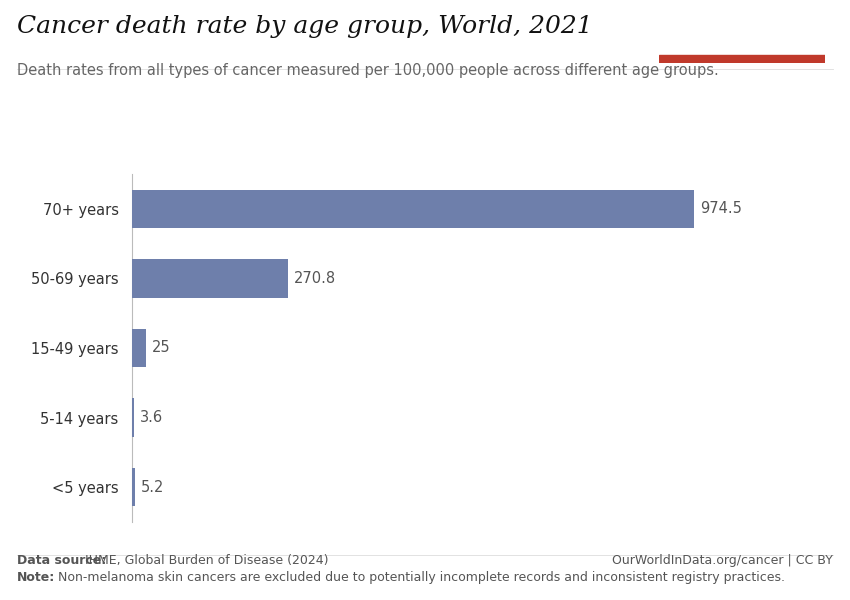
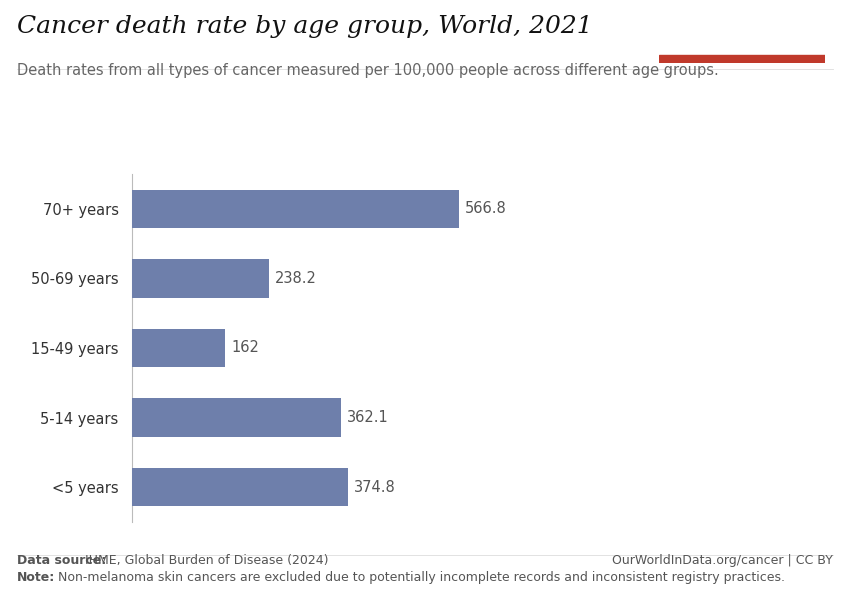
70+ years: 974.5 -> 566.8
50-69 years: 270.8 -> 238.2
15-49 years: 25 -> 162
5-14 years: 3.6 -> 362.1
<5 years: 5.2 -> 374.8
